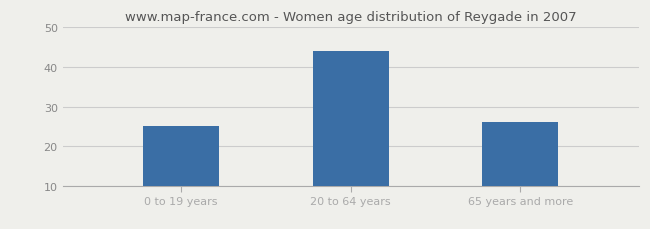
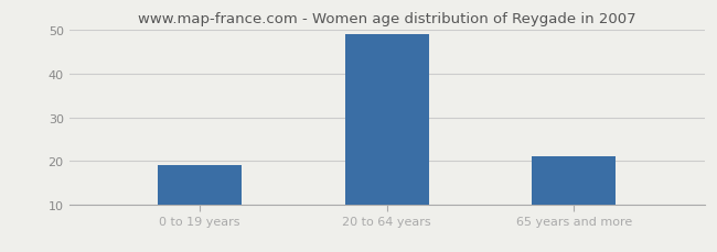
0 to 19 years: 25 -> 19
20 to 64 years: 44 -> 49
65 years and more: 26 -> 21
